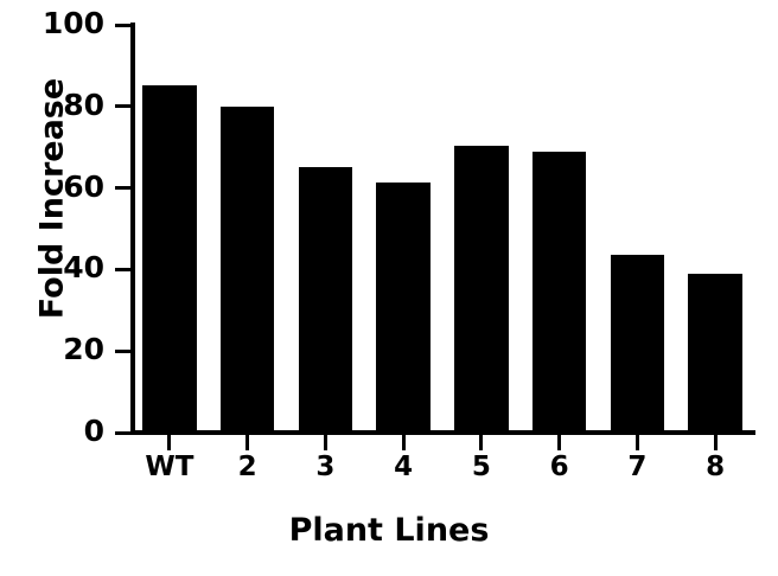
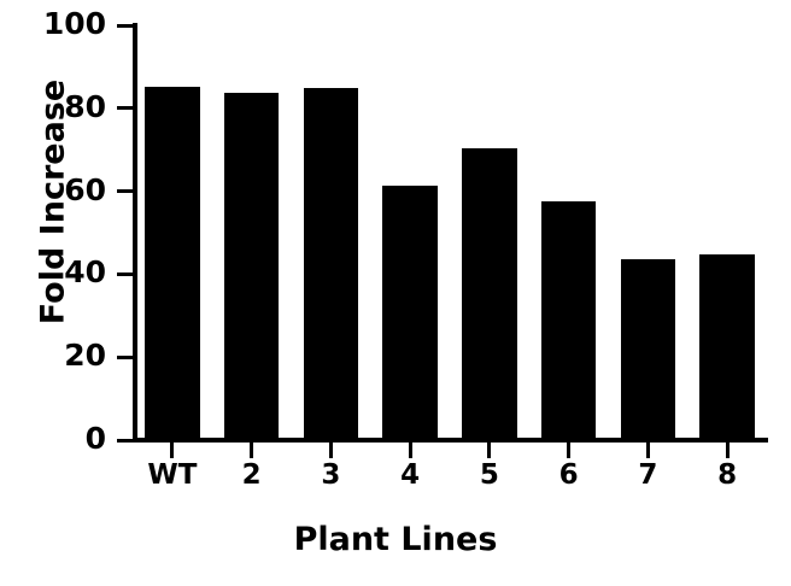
2: 80 -> 84
3: 65 -> 85
6: 69 -> 58
8: 39 -> 45
